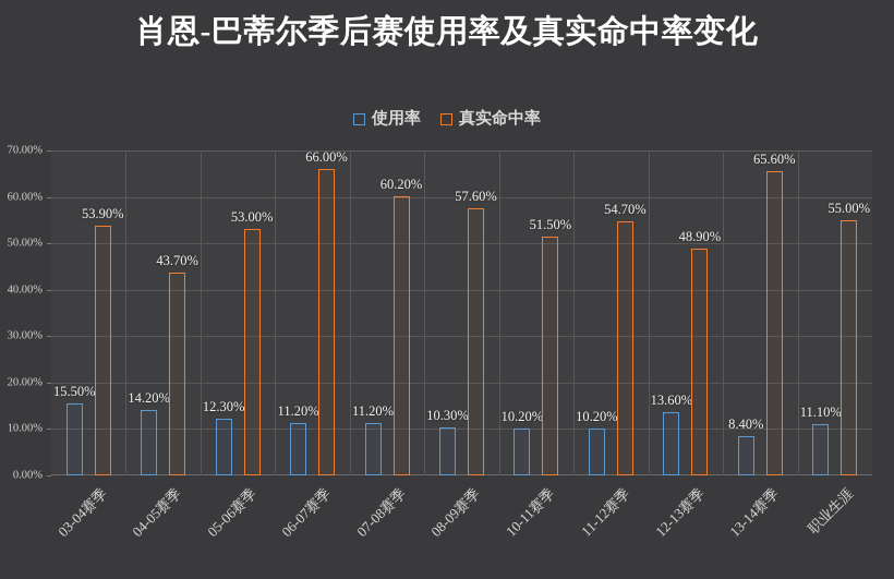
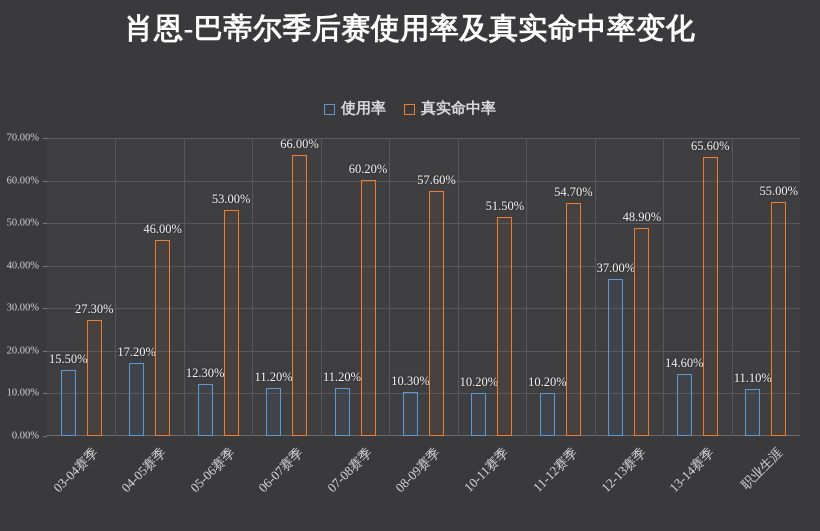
真实命中率/03-04赛季: 53.90% -> 27.30%
使用率/04-05赛季: 14.20% -> 17.20%
真实命中率/04-05赛季: 43.70% -> 46.00%
使用率/12-13赛季: 13.60% -> 37.00%
使用率/13-14赛季: 8.40% -> 14.60%
